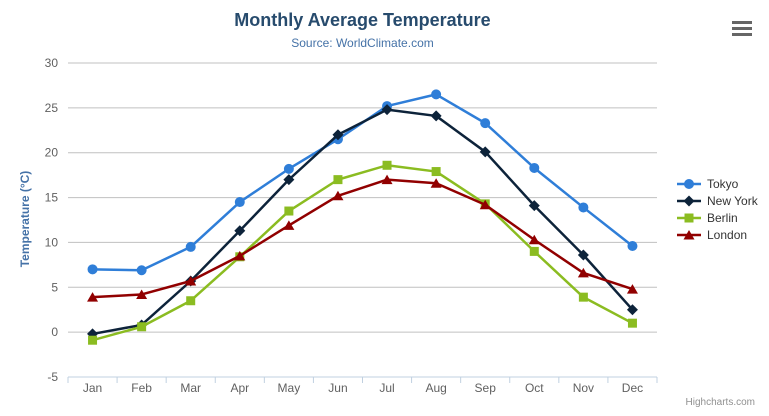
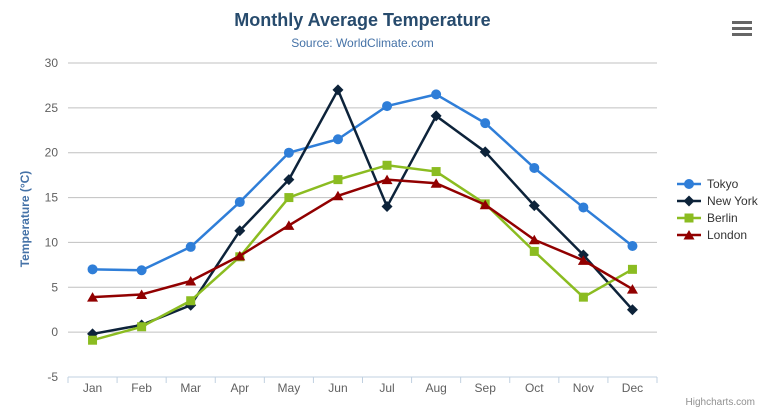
New York/Mar: 6 -> 3
Tokyo/May: 18 -> 20
Berlin/May: 14 -> 15
New York/Jun: 22 -> 27
New York/Jul: 25 -> 14
London/Nov: 7 -> 8
Berlin/Dec: 1 -> 7
